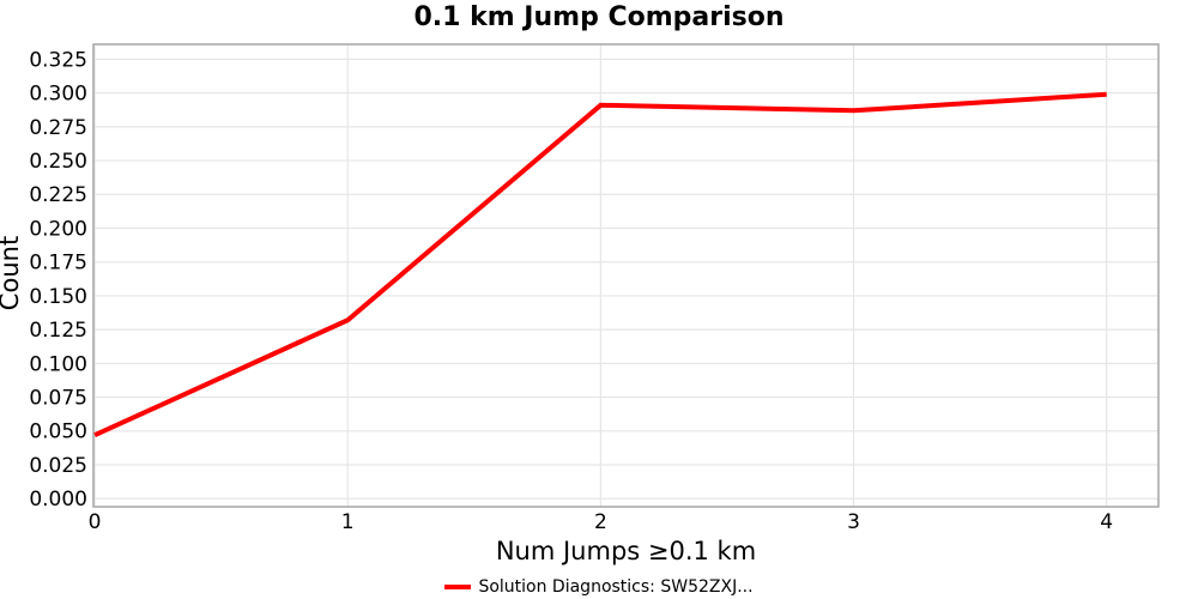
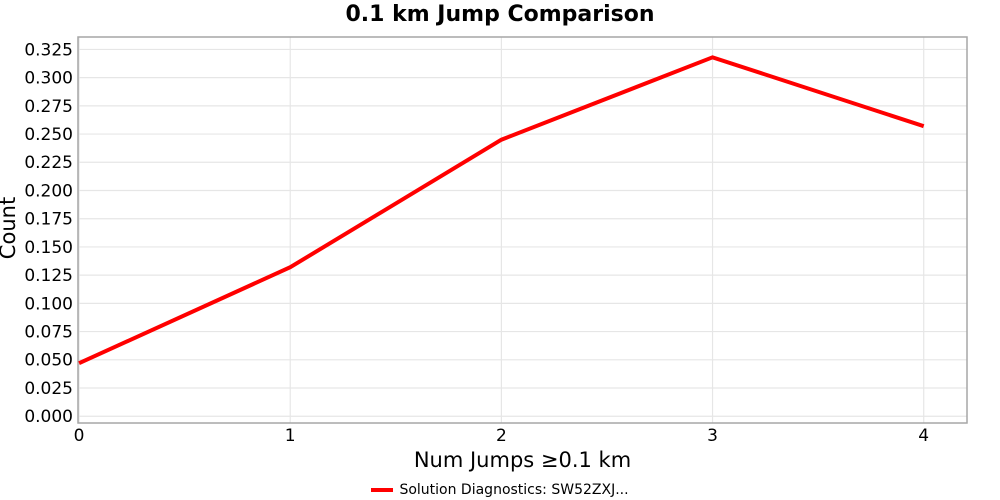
2: 0.291 -> 0.245
3: 0.287 -> 0.318
4: 0.299 -> 0.257
